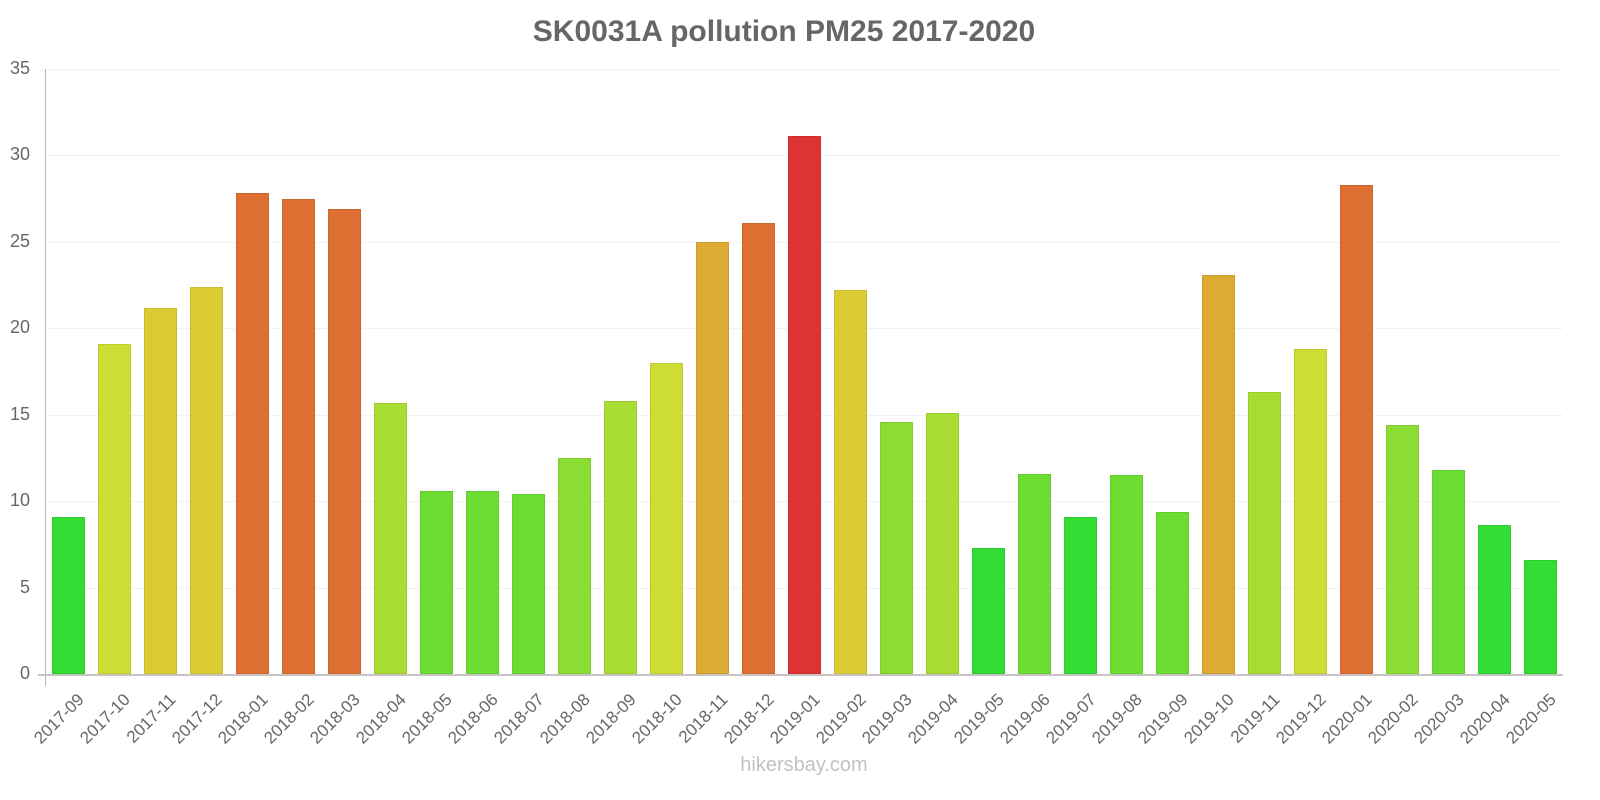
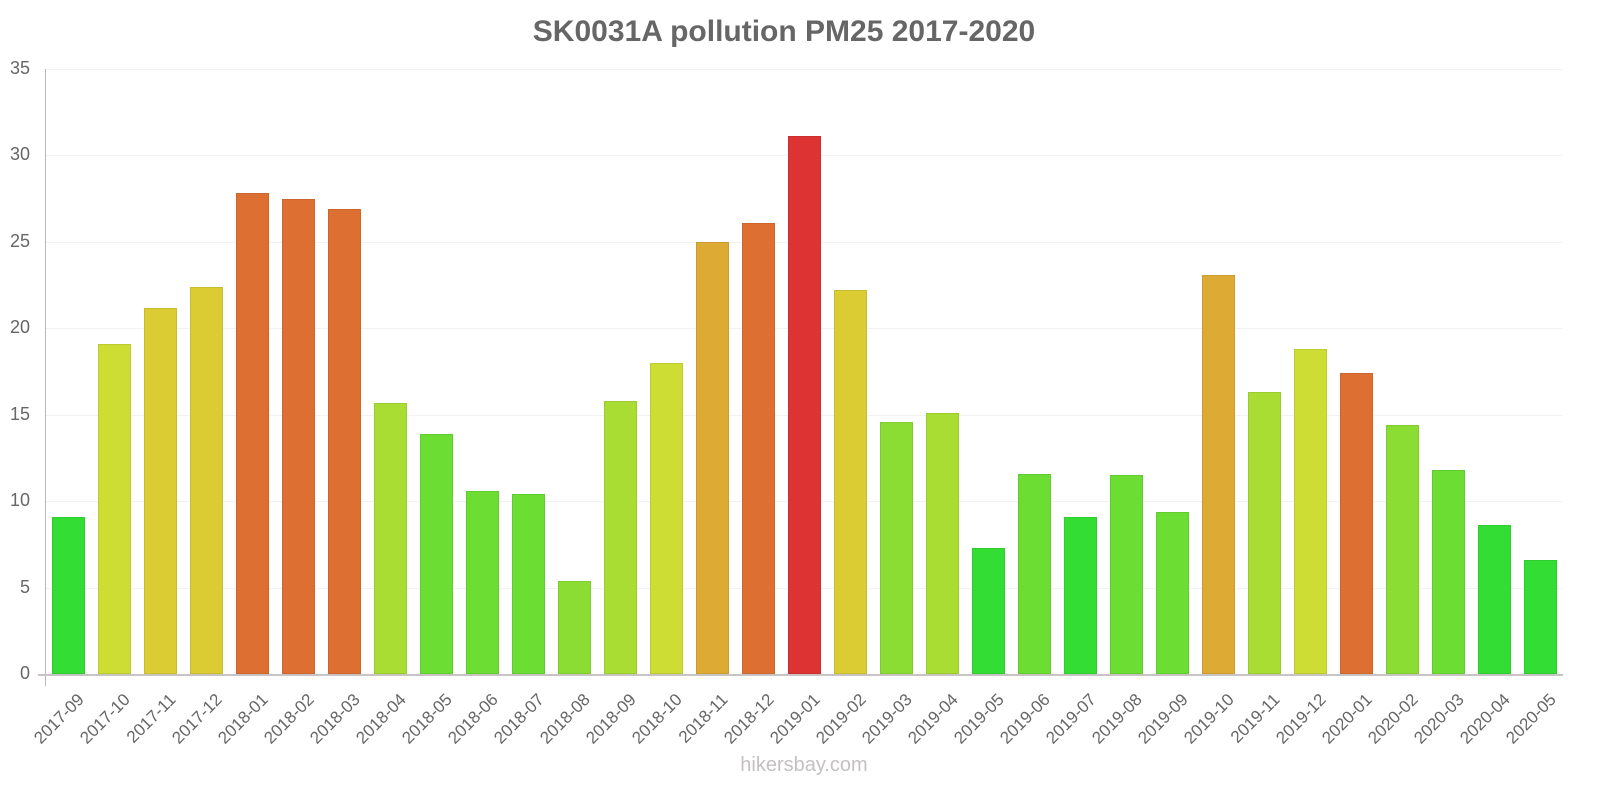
2018-05: 10.6 -> 13.9
2018-08: 12.5 -> 5.4
2020-01: 28.3 -> 17.4
